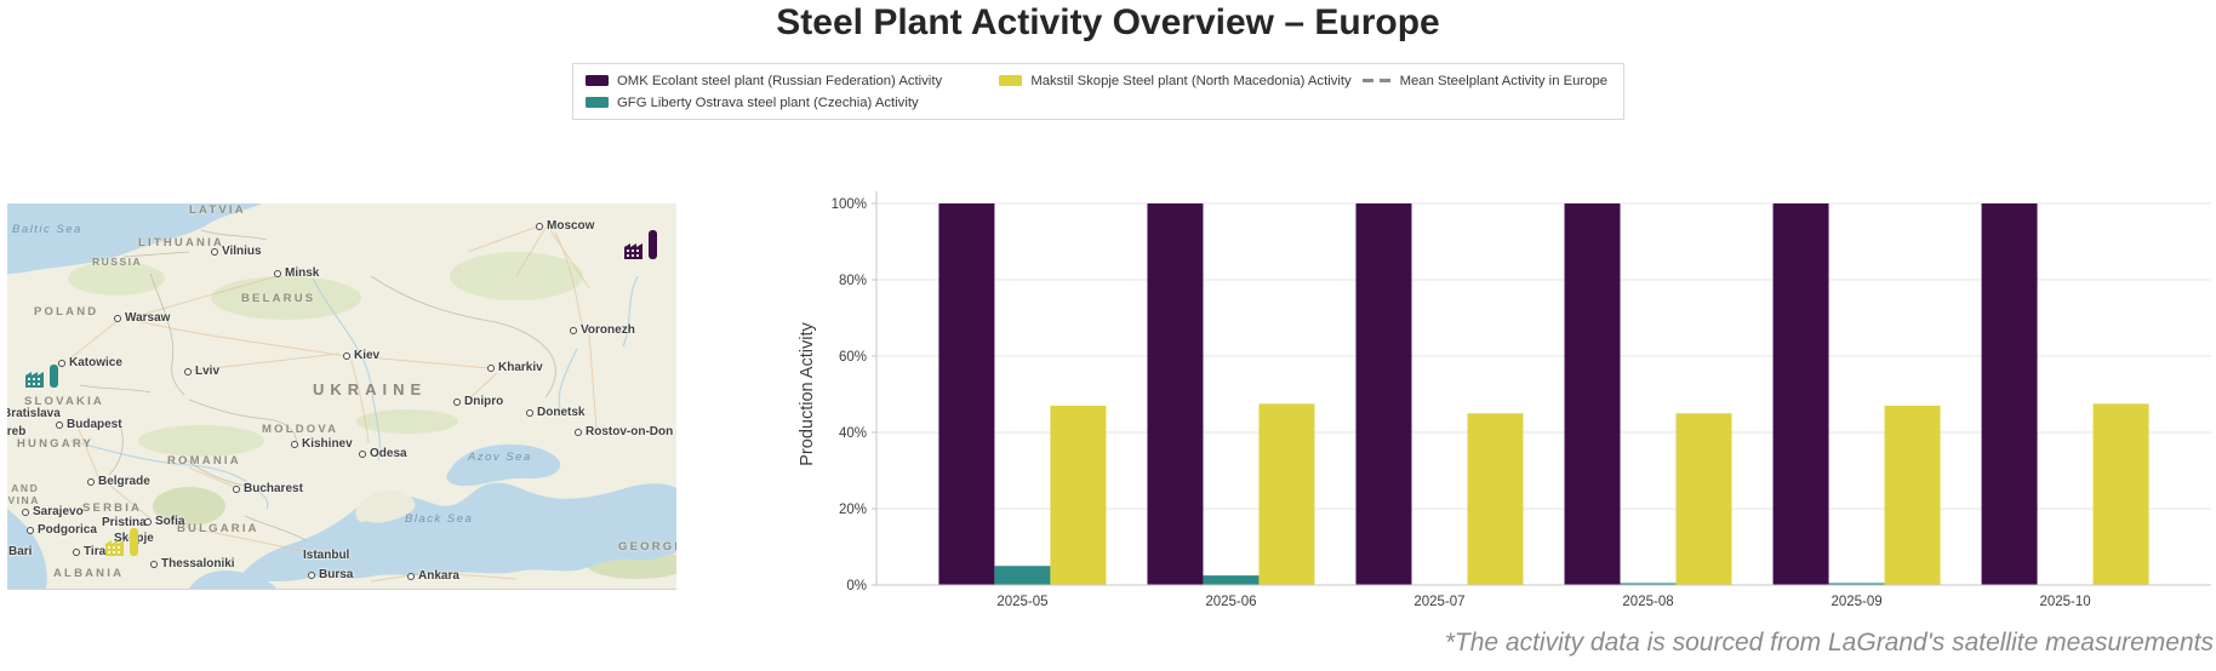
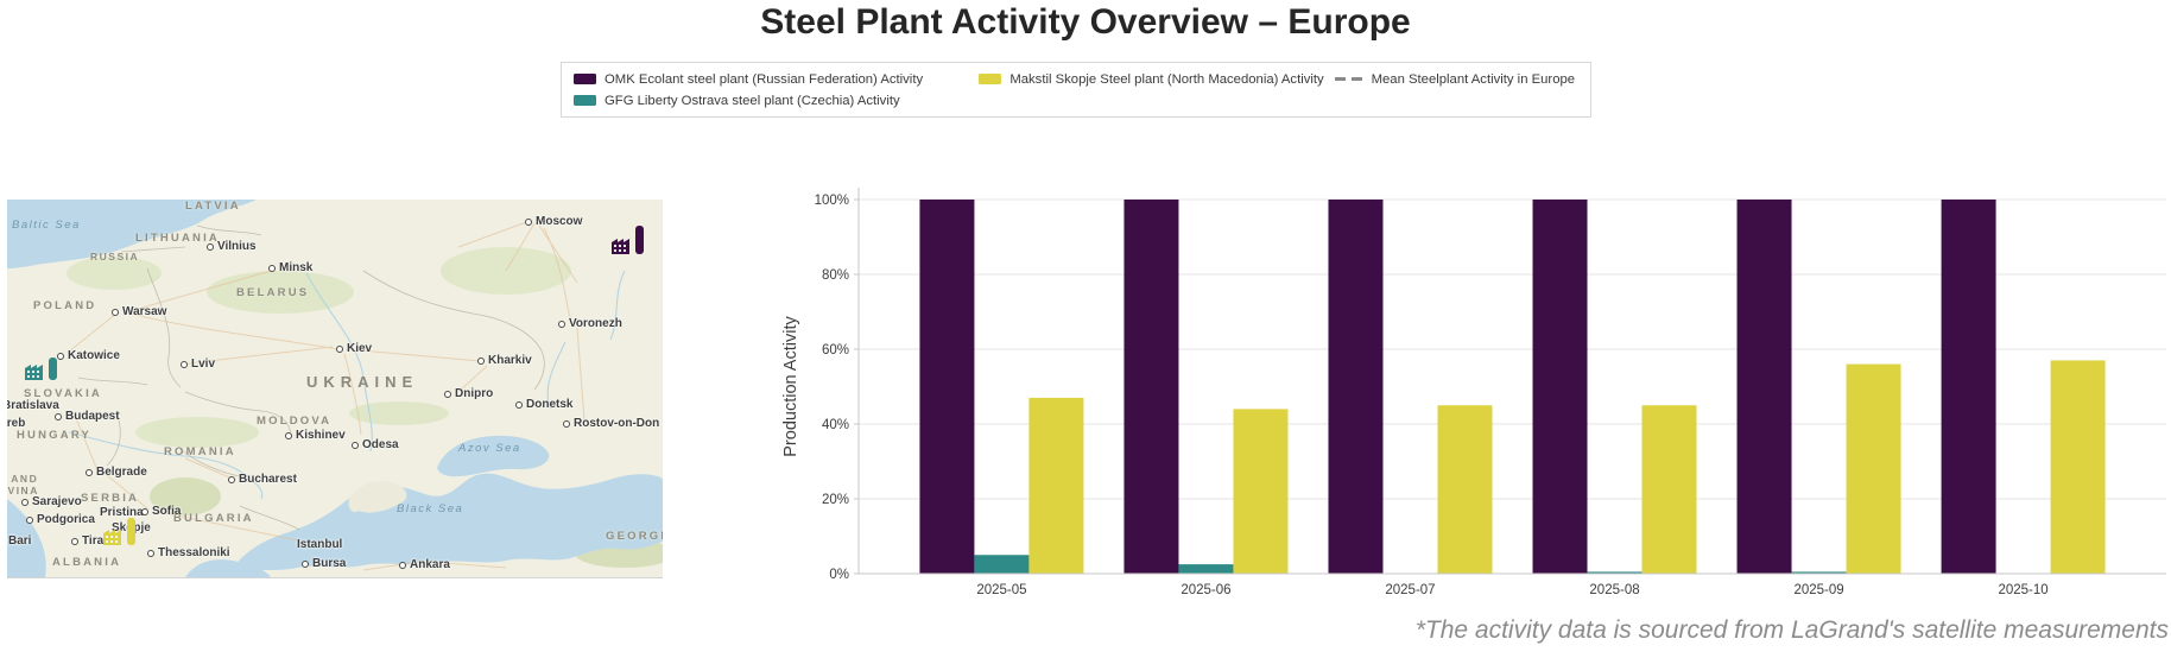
Makstil Skopje Steel plant (North Macedonia) Activity/2025-06: 48% -> 44%
Makstil Skopje Steel plant (North Macedonia) Activity/2025-09: 47% -> 56%
Makstil Skopje Steel plant (North Macedonia) Activity/2025-10: 48% -> 57%
